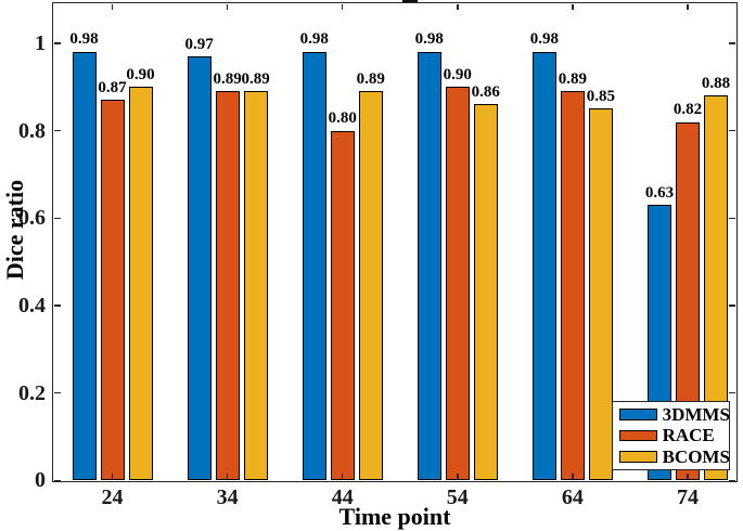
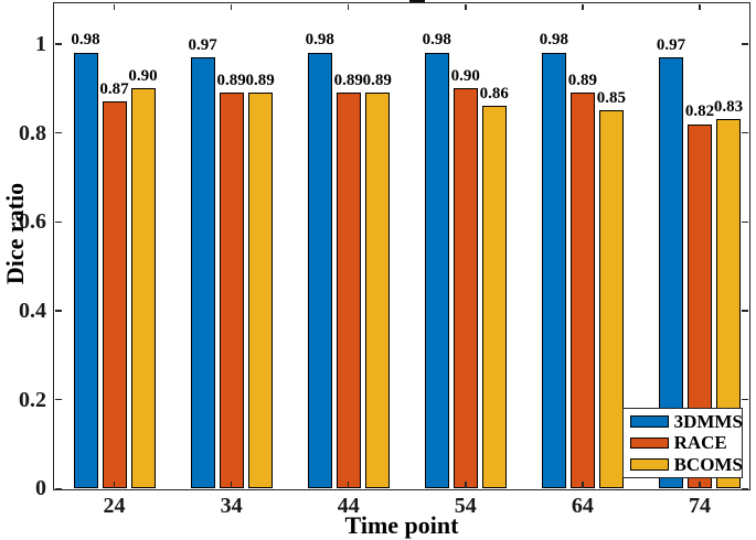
RACE/44: 0.80 -> 0.89
3DMMS/74: 0.63 -> 0.97
BCOMS/74: 0.88 -> 0.83
